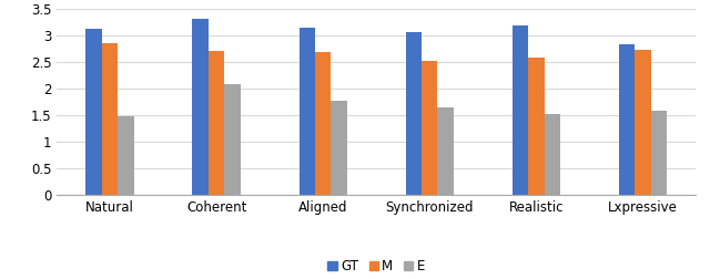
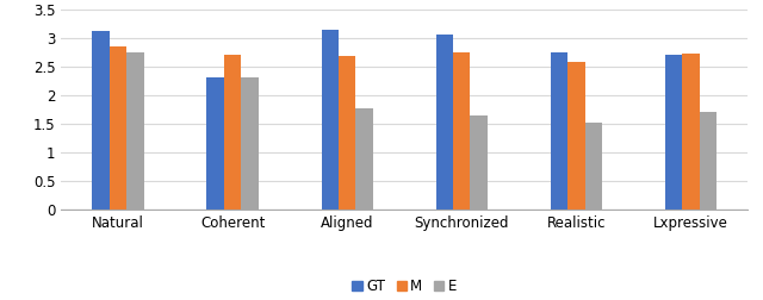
E/Natural: 1.48 -> 2.75
GT/Coherent: 3.30 -> 2.30
E/Coherent: 2.09 -> 2.30
M/Synchronized: 2.51 -> 2.75
GT/Realistic: 3.18 -> 2.75
GT/Lxpressive: 2.83 -> 2.70
E/Lxpressive: 1.59 -> 1.70
